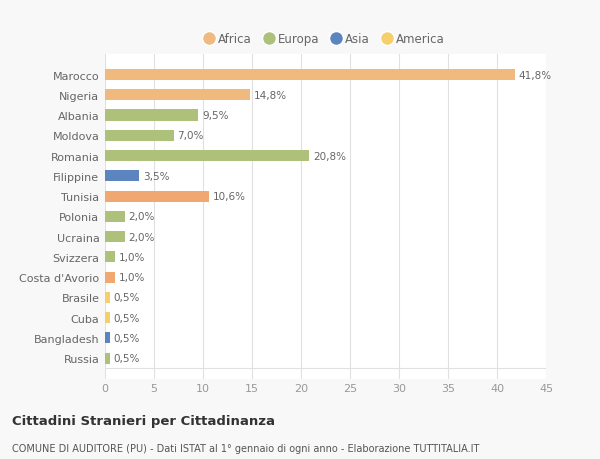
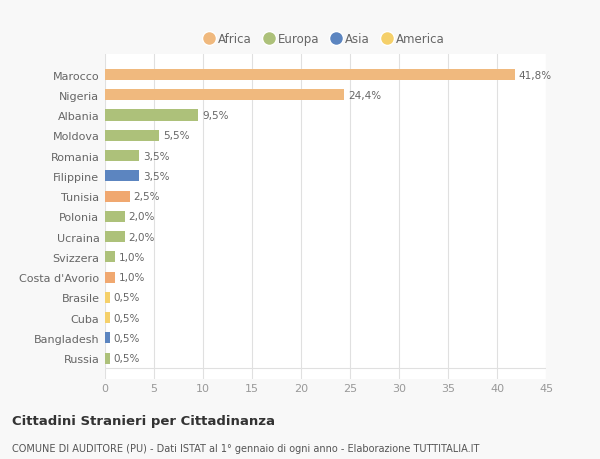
Nigeria: 14,8% -> 24,4%
Moldova: 7,0% -> 5,5%
Romania: 20,8% -> 3,5%
Tunisia: 10,6% -> 2,5%
